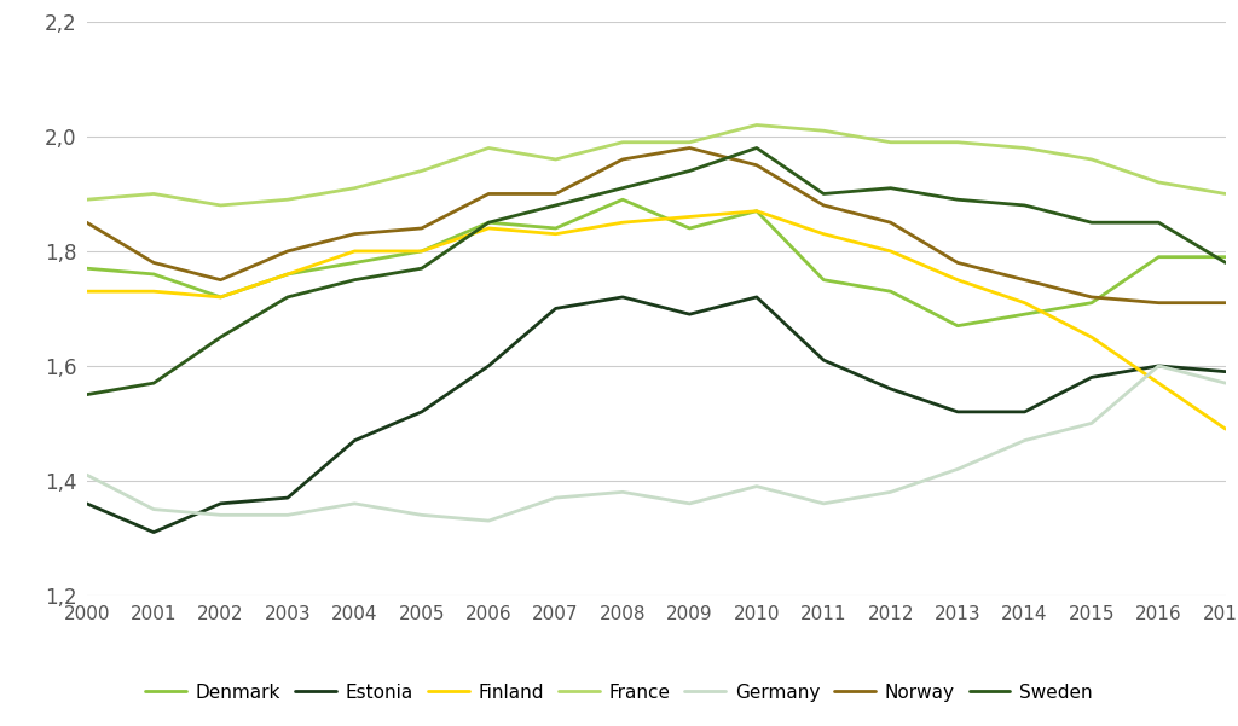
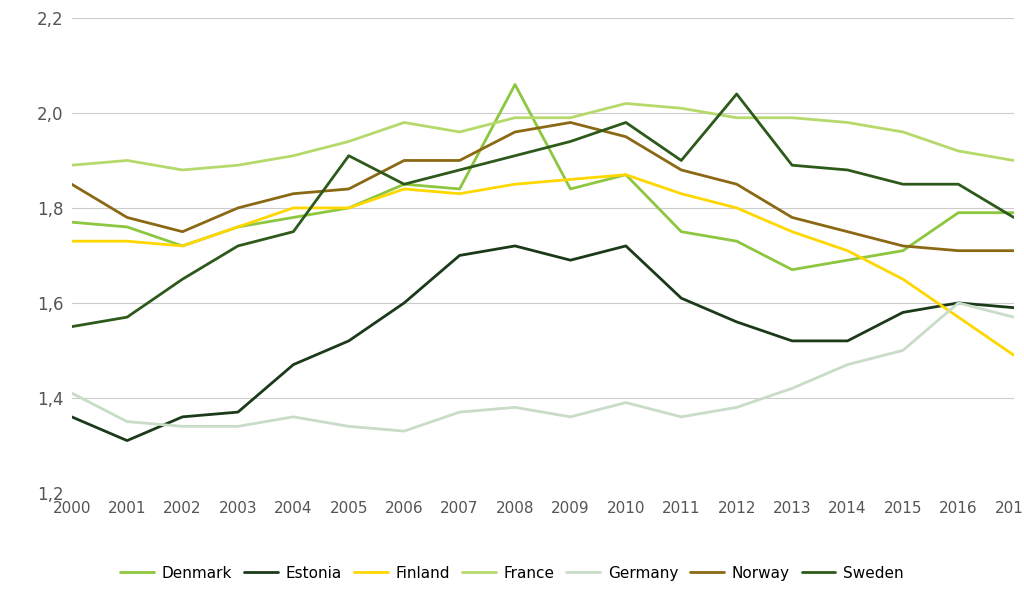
Sweden/2005: 1,77 -> 1,91
Denmark/2008: 1,89 -> 2,06
Sweden/2012: 1,91 -> 2,04
